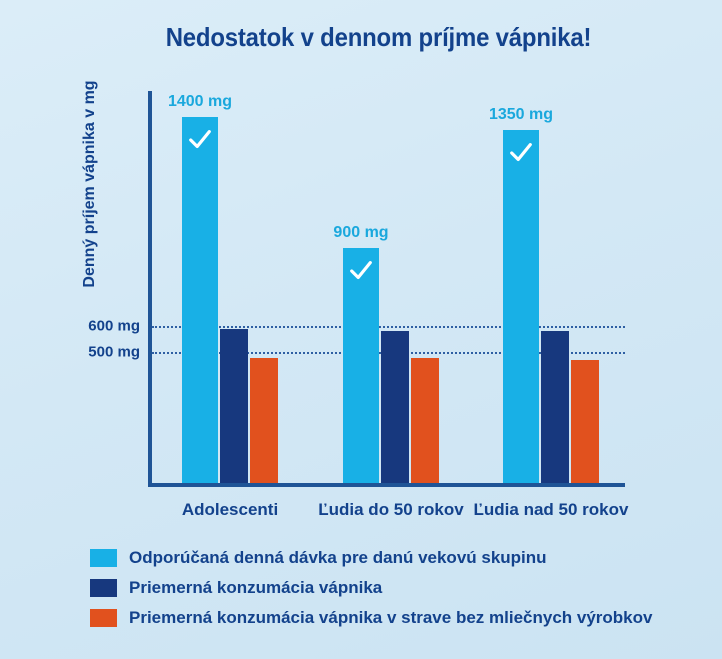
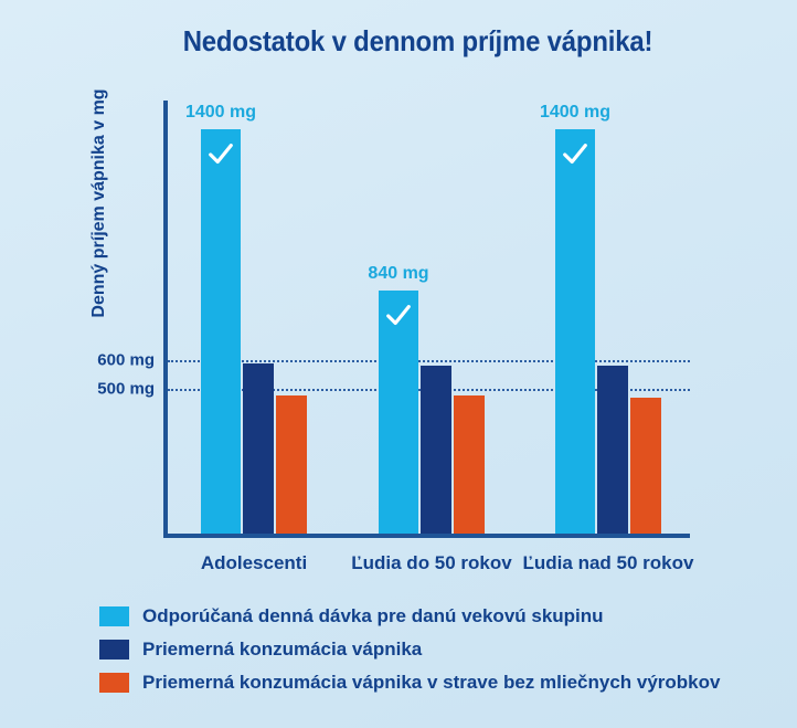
Odporúčaná denná dávka pre danú vekovú skupinu/Ľudia do 50 rokov: 900 -> 840
Odporúčaná denná dávka pre danú vekovú skupinu/Ľudia nad 50 rokov: 1350 -> 1400
